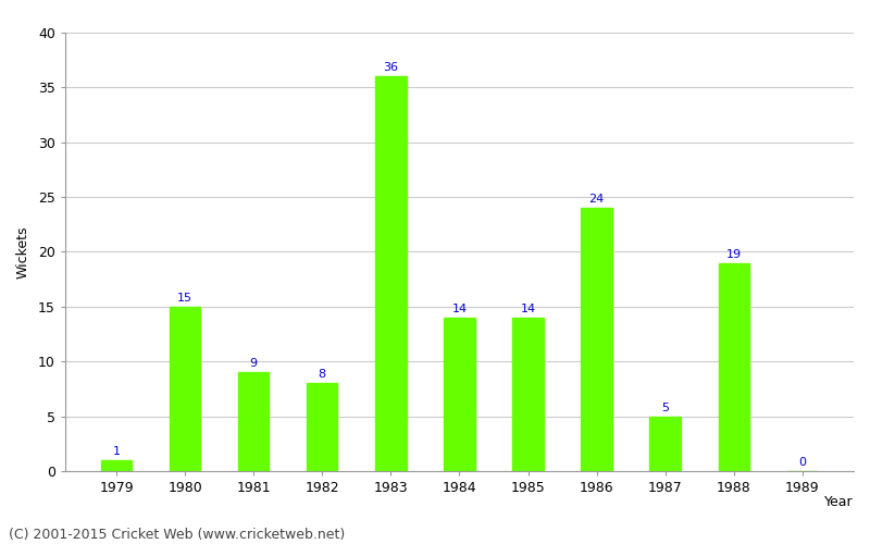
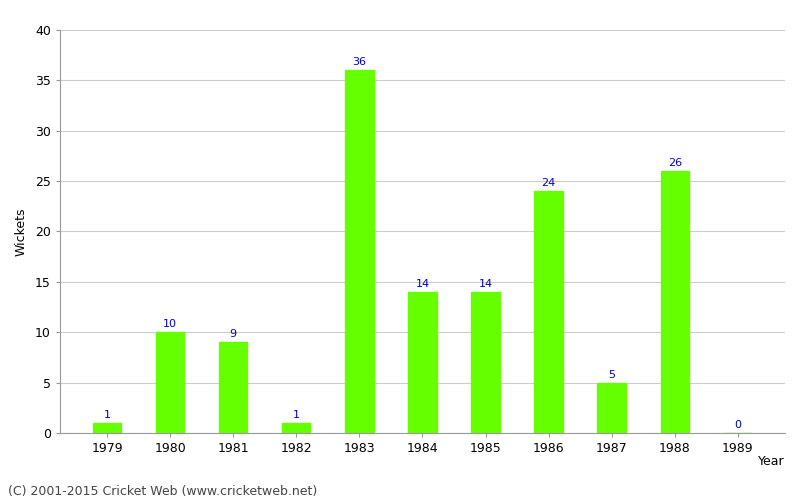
1980: 15 -> 10
1982: 8 -> 1
1988: 19 -> 26
